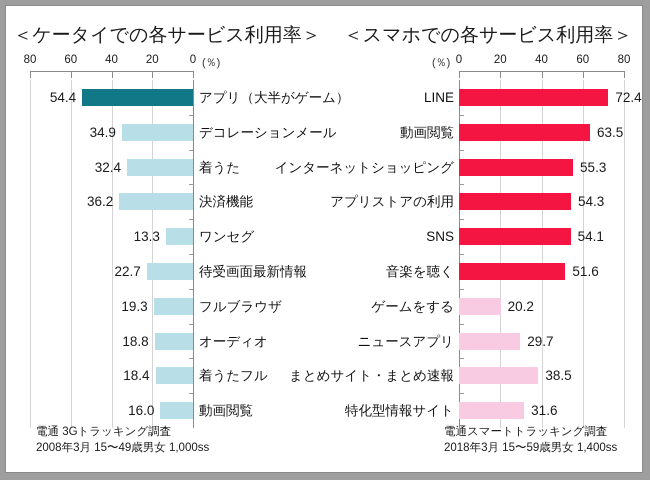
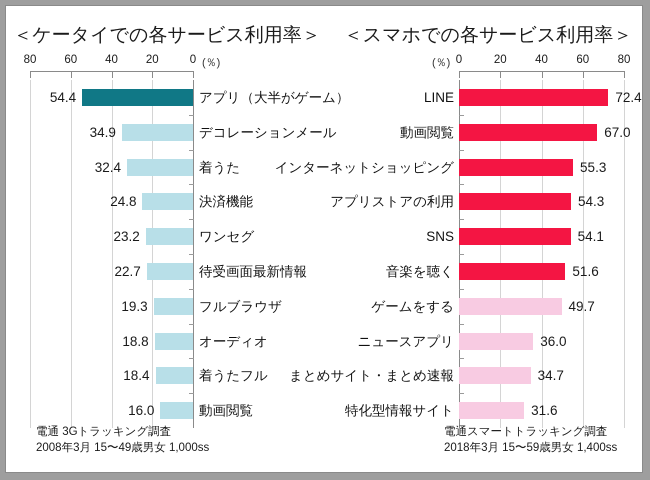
＜ケータイでの各サービス利用率＞/決済機能: 36.2 -> 24.8
＜ケータイでの各サービス利用率＞/ワンセグ: 13.3 -> 23.2
＜スマホでの各サービス利用率＞/動画閲覧: 63.5 -> 67.0
＜スマホでの各サービス利用率＞/ゲームをする: 20.2 -> 49.7
＜スマホでの各サービス利用率＞/ニュースアプリ: 29.7 -> 36.0
＜スマホでの各サービス利用率＞/まとめサイト・まとめ速報: 38.5 -> 34.7
